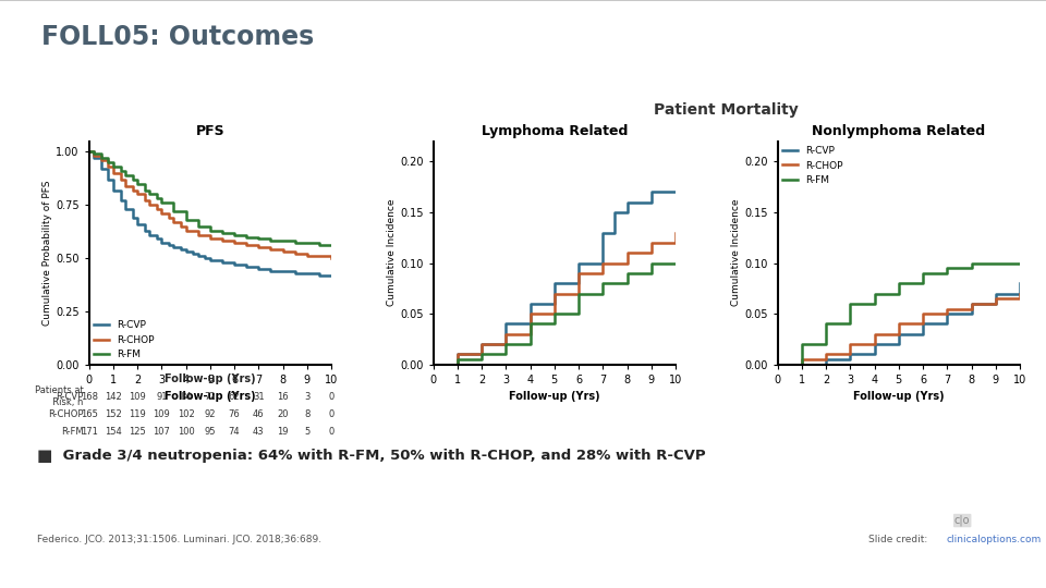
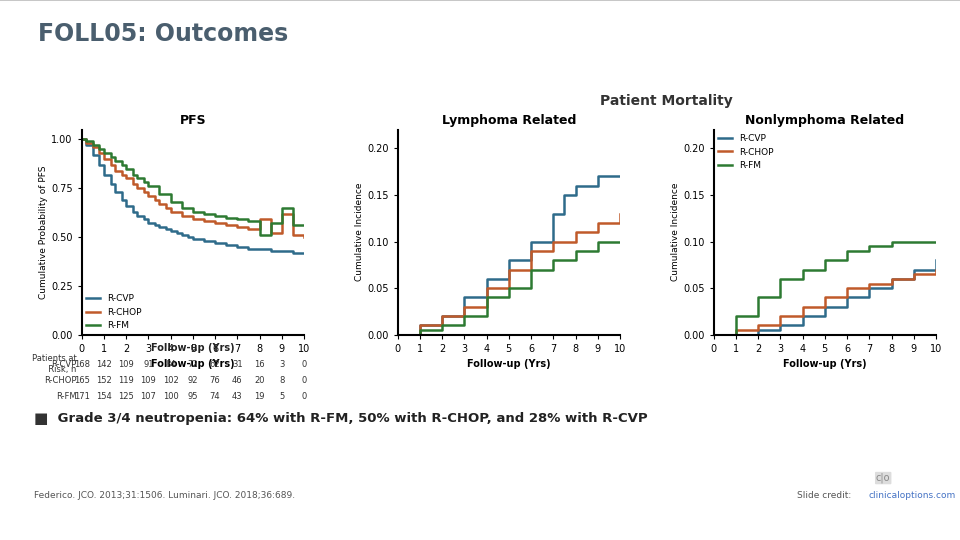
PFS/R-CHOP/8: 0.53 -> 0.59
PFS/R-FM/8: 0.58 -> 0.51
PFS/R-CHOP/9: 0.51 -> 0.62
PFS/R-FM/9: 0.57 -> 0.65
